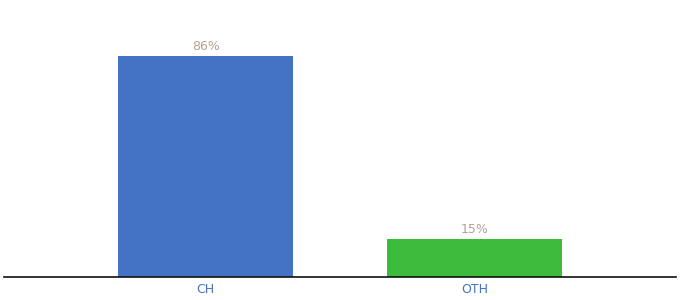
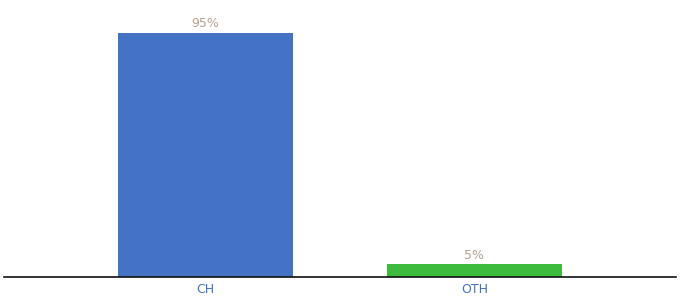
CH: 86% -> 95%
OTH: 15% -> 5%
